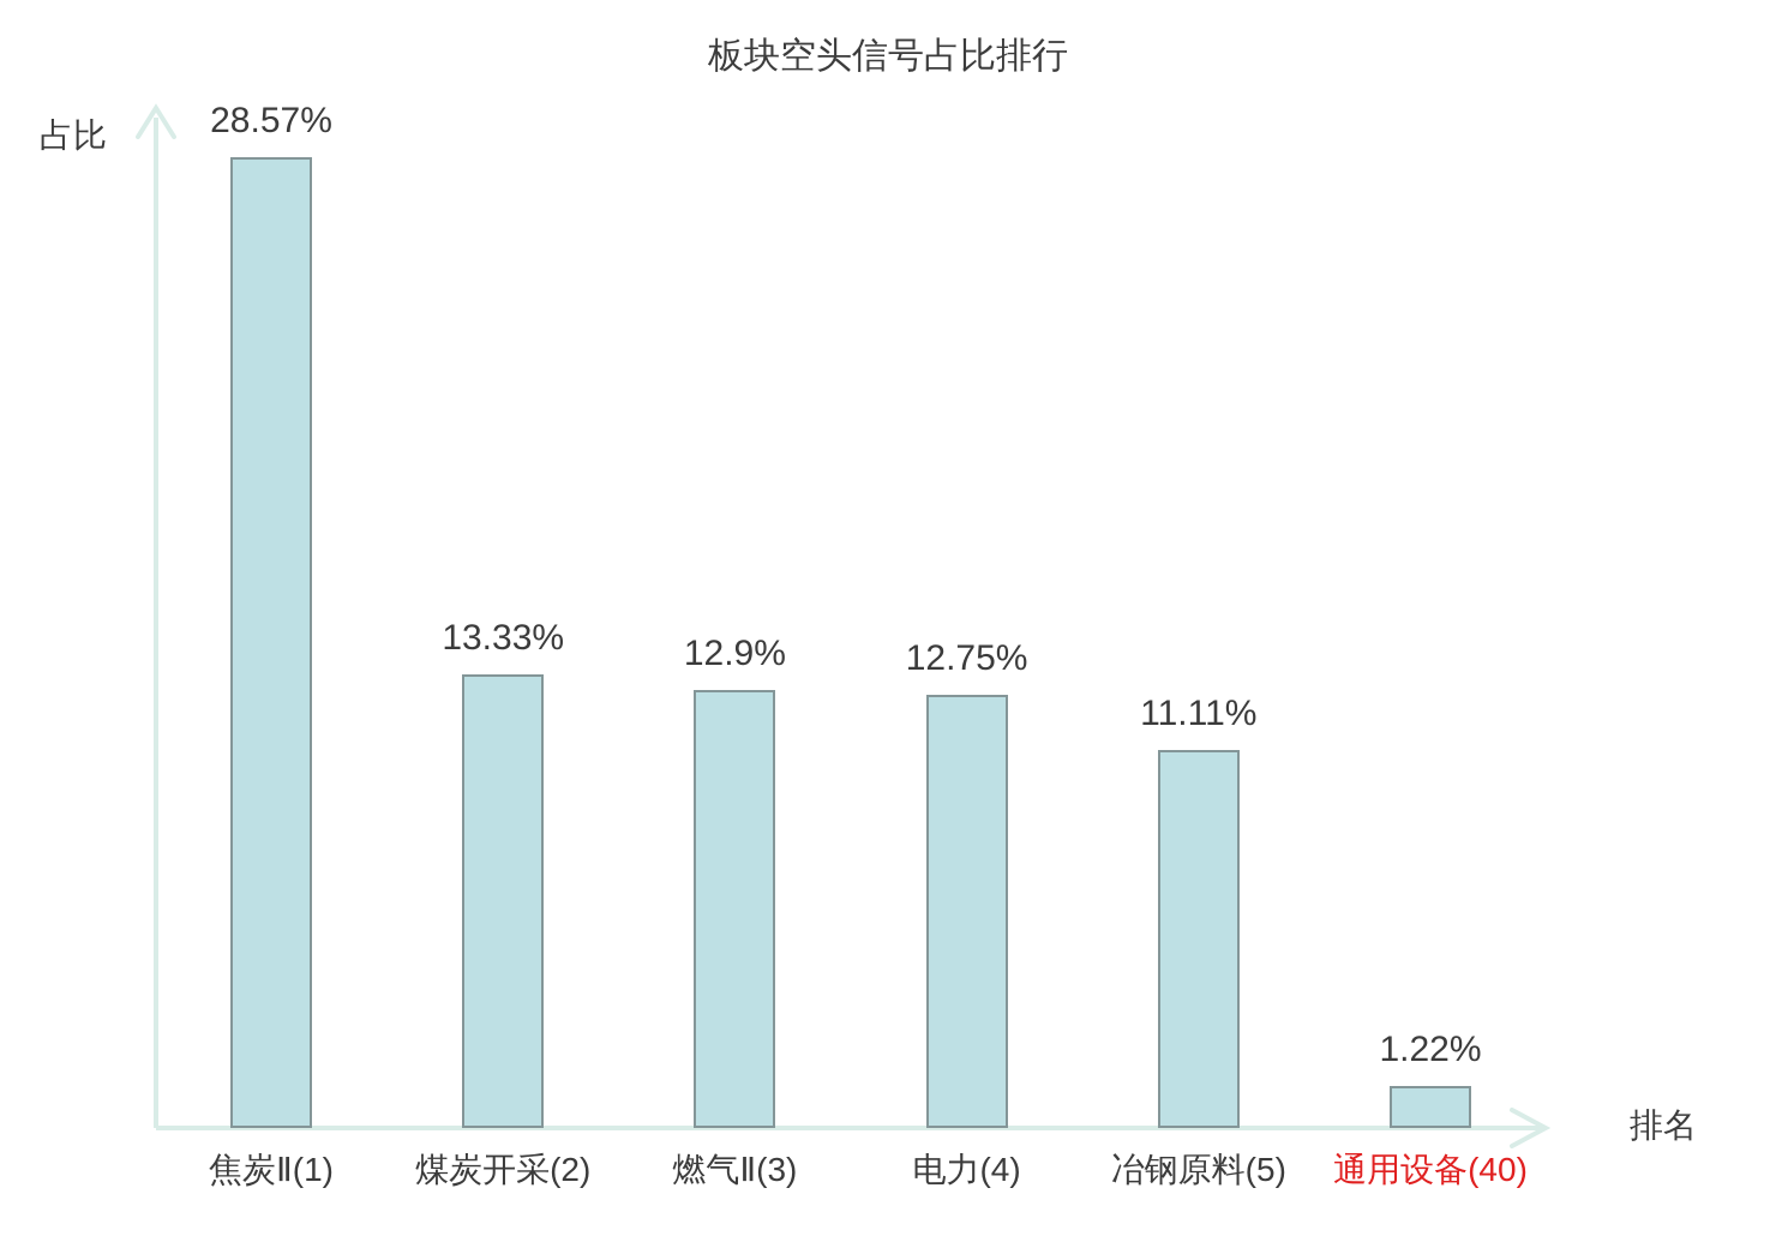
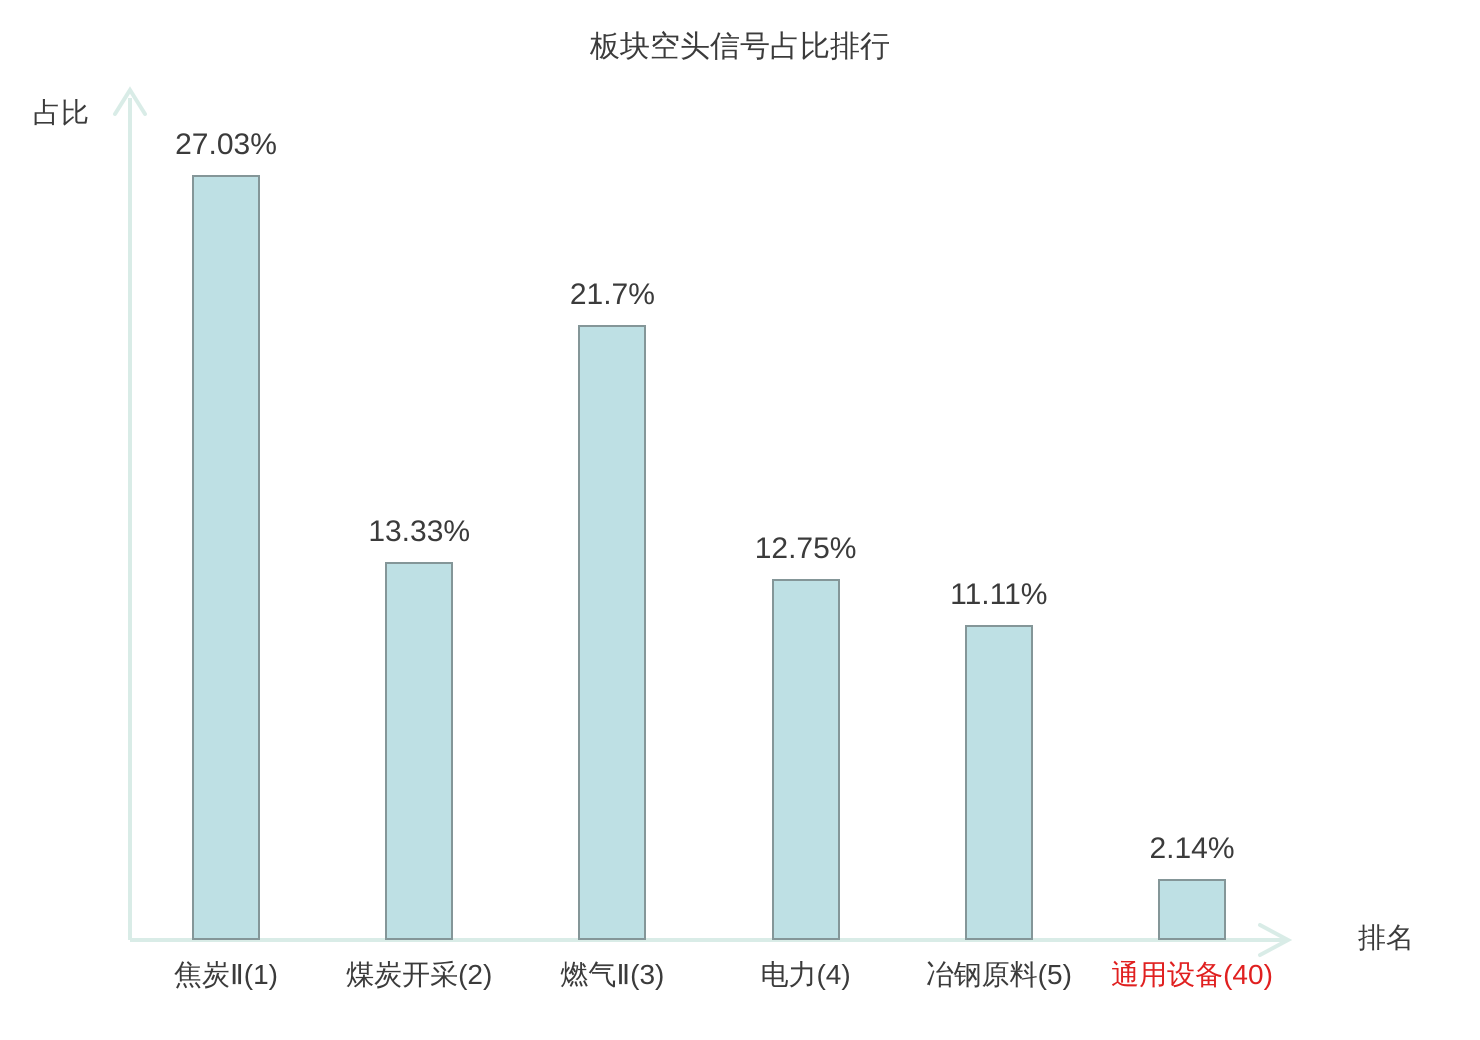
焦炭Ⅱ(1): 28.57% -> 27.03%
燃气Ⅱ(3): 12.9% -> 21.7%
通用设备(40): 1.22% -> 2.14%
